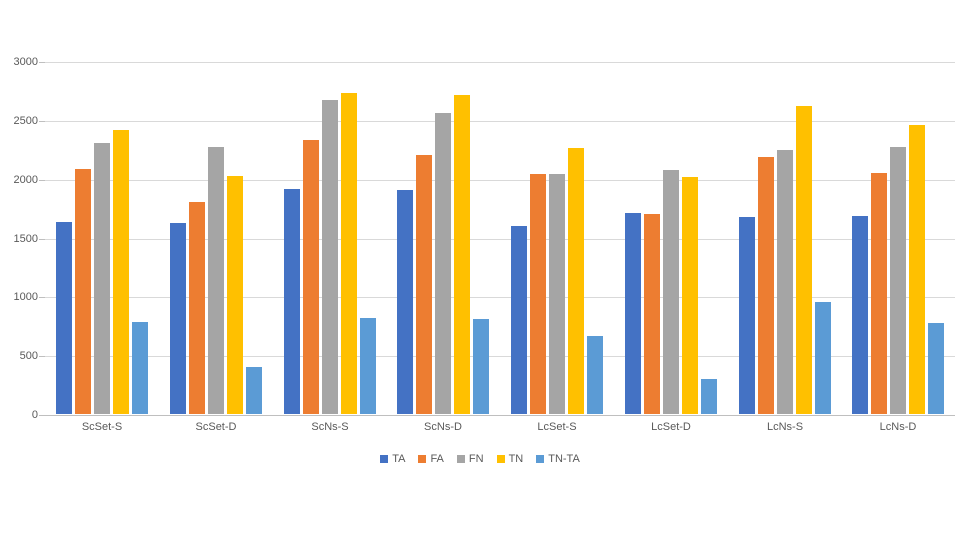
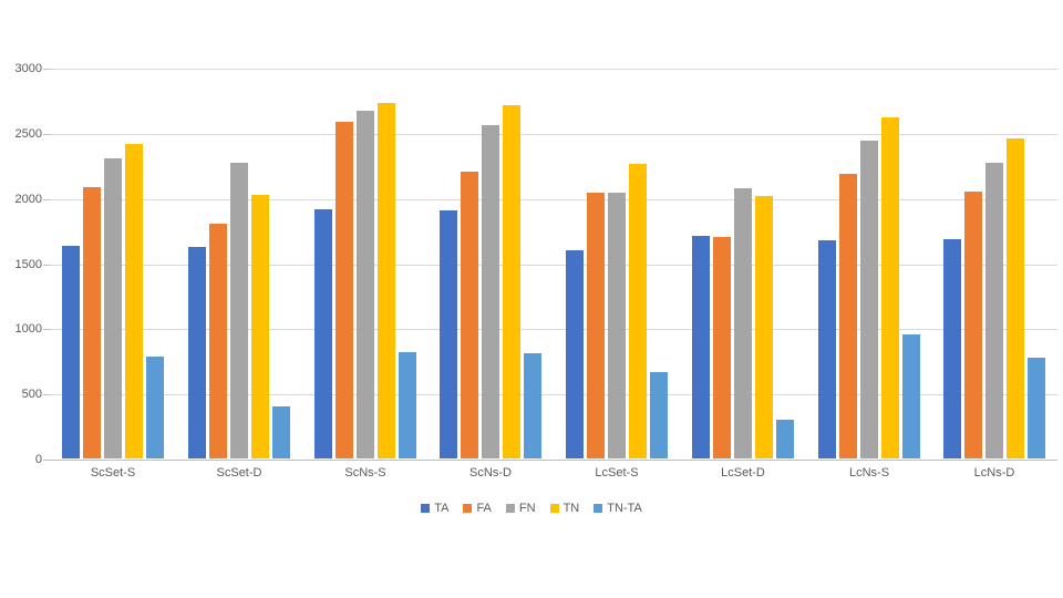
FA/ScNs-S: 2330 -> 2580
FN/LcNs-S: 2240 -> 2440
